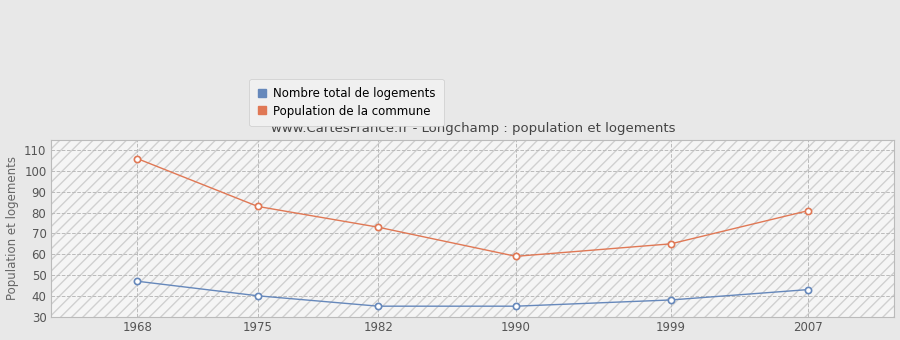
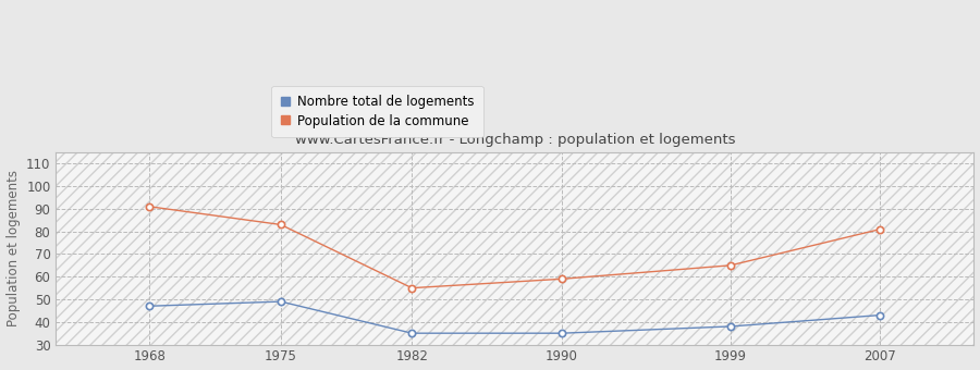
Population de la commune/1968: 106 -> 91
Nombre total de logements/1975: 40 -> 49
Population de la commune/1982: 73 -> 55
